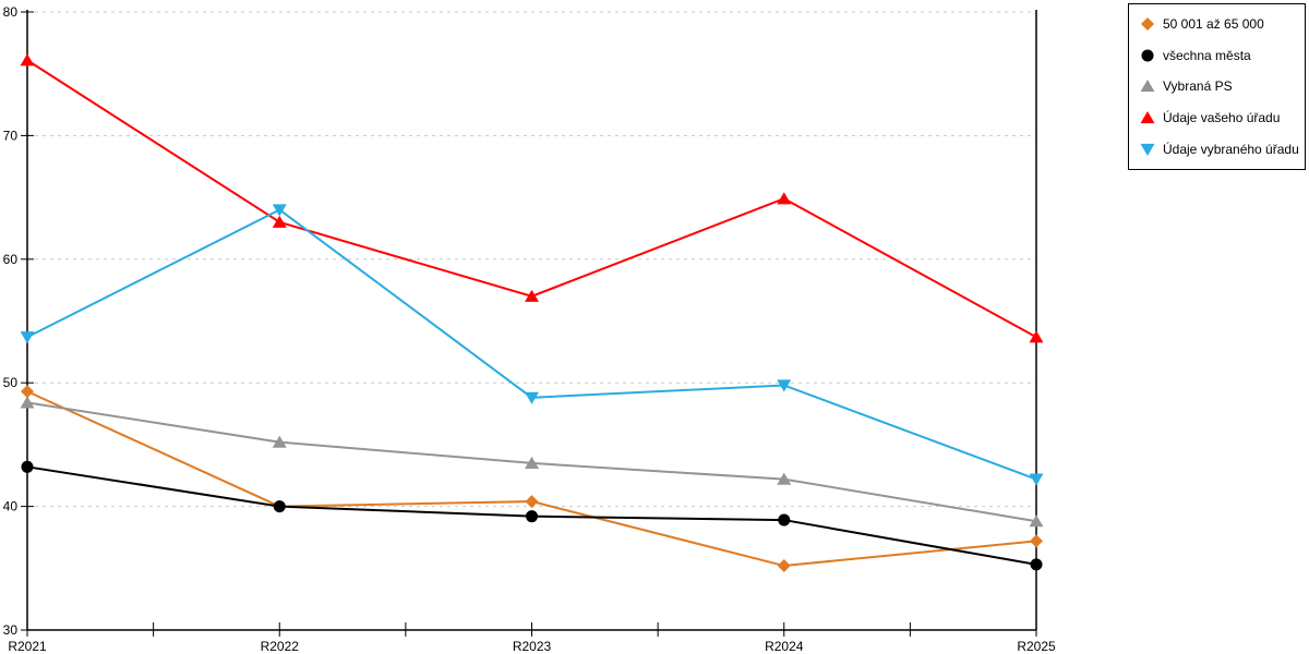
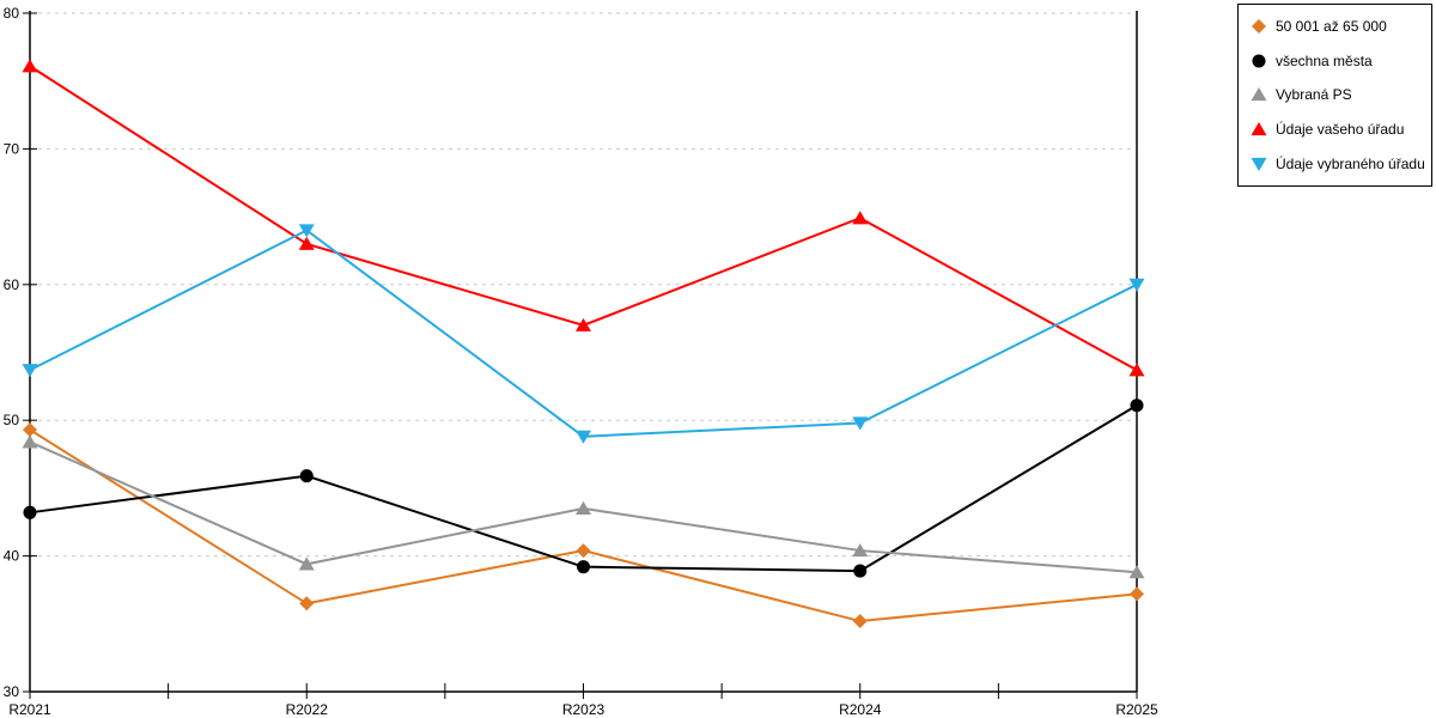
50 001 až 65 000/R2022: 40.0 -> 36.5
všechna města/R2022: 40.0 -> 45.9
Vybraná PS/R2022: 45.2 -> 39.4
Vybraná PS/R2024: 42.2 -> 40.4
všechna města/R2025: 35.3 -> 51.1
Údaje vybraného úřadu/R2025: 42.2 -> 60.0
